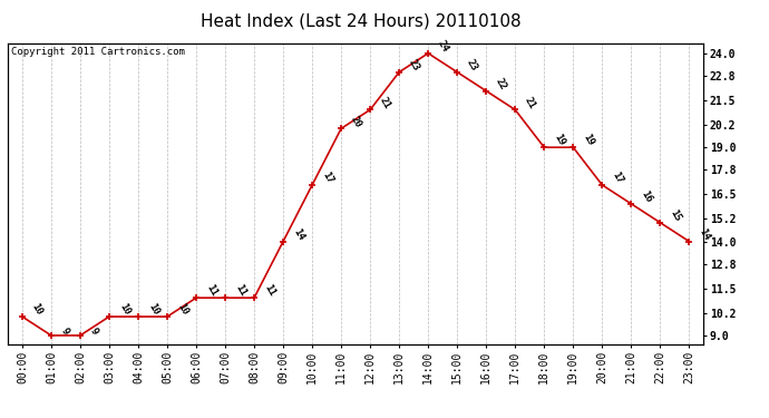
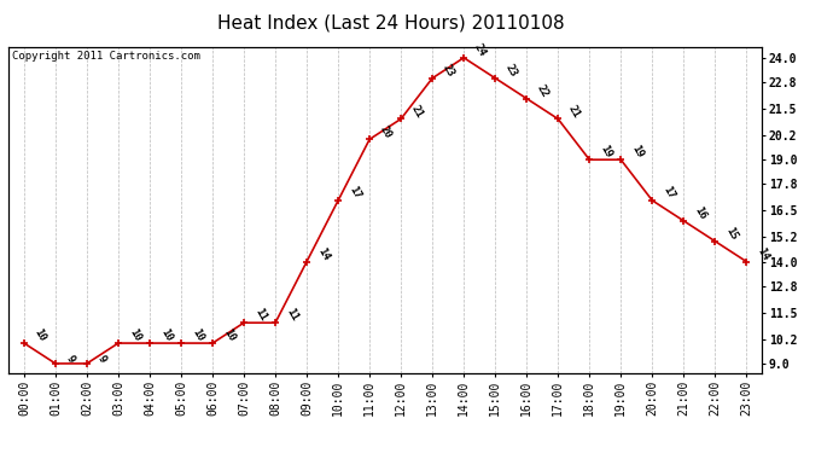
06:00: 11 -> 10
